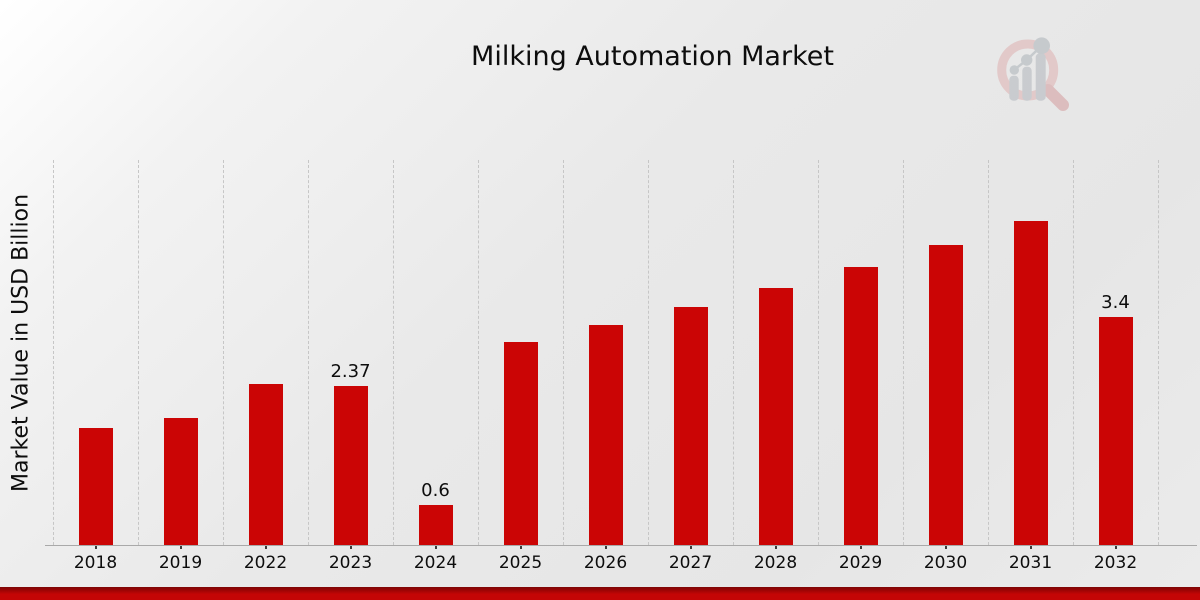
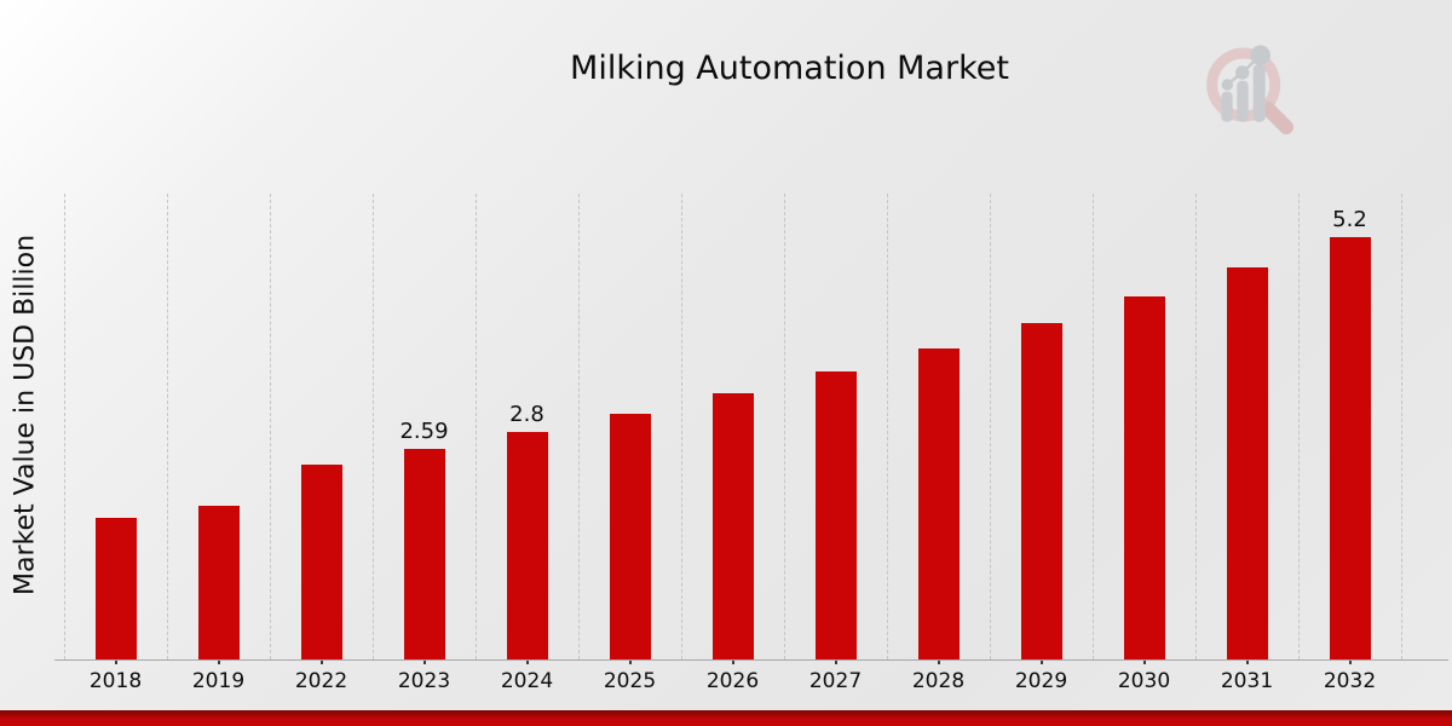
2023: 2.37 -> 2.59
2024: 0.6 -> 2.8
2032: 3.4 -> 5.2
